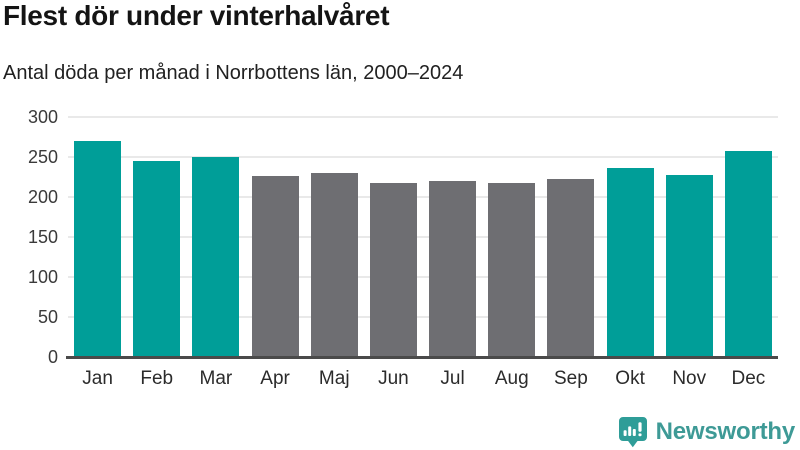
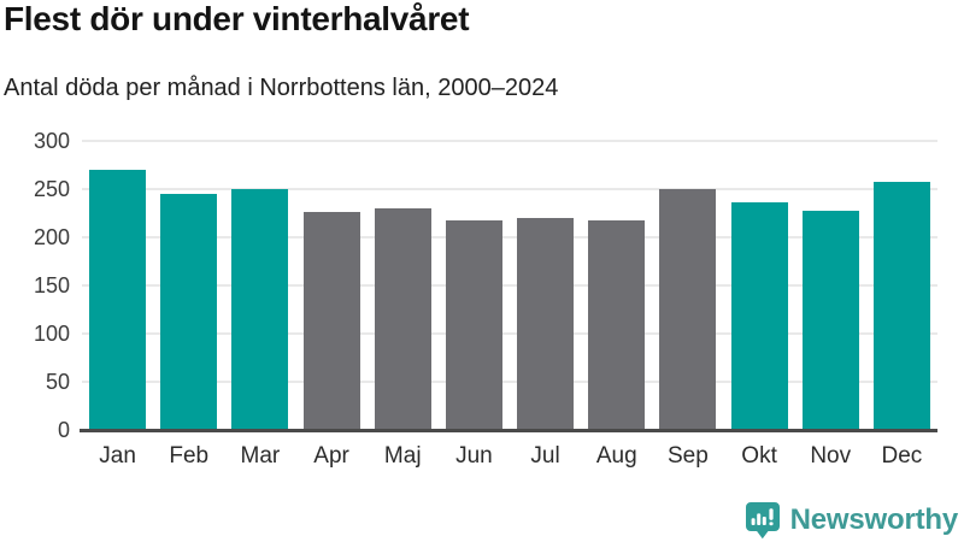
Sep: 220 -> 250
